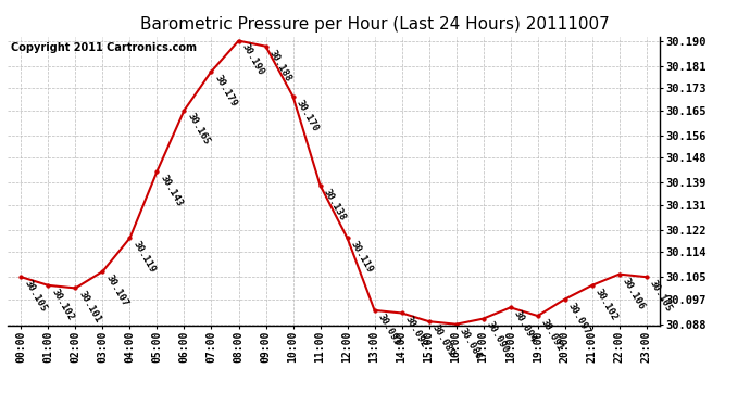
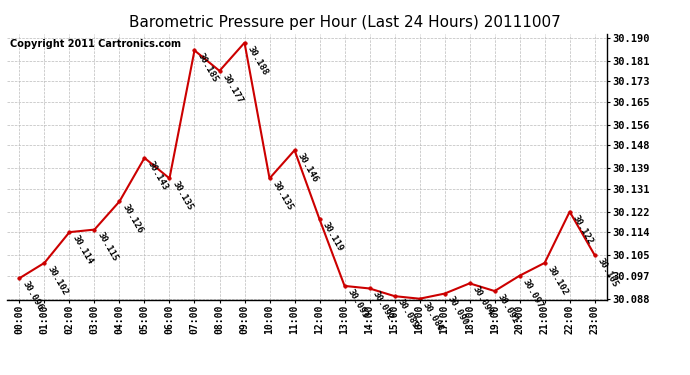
00:00: 30.105 -> 30.096
02:00: 30.101 -> 30.114
03:00: 30.107 -> 30.115
04:00: 30.119 -> 30.126
06:00: 30.165 -> 30.135
07:00: 30.179 -> 30.185
08:00: 30.190 -> 30.177
10:00: 30.170 -> 30.135
11:00: 30.138 -> 30.146
22:00: 30.106 -> 30.122
